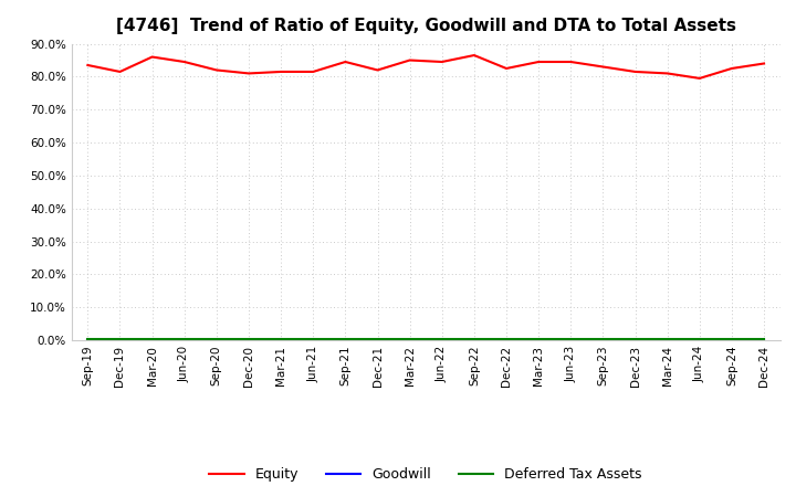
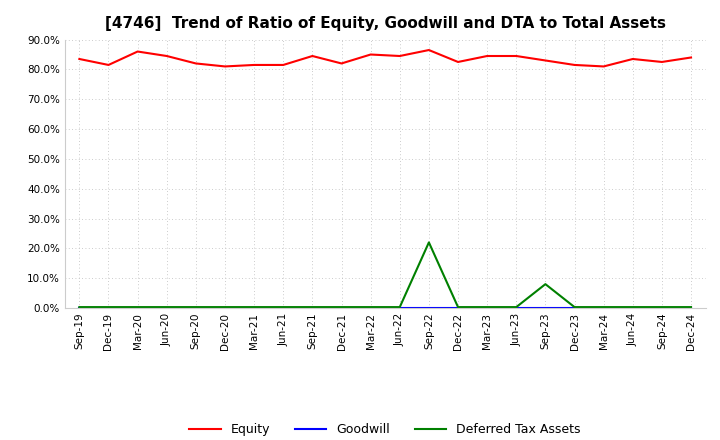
Deferred Tax Assets/Sep-22: 0.3% -> 22.0%
Deferred Tax Assets/Sep-23: 0.3% -> 8.0%
Equity/Jun-24: 79.5% -> 83.5%
